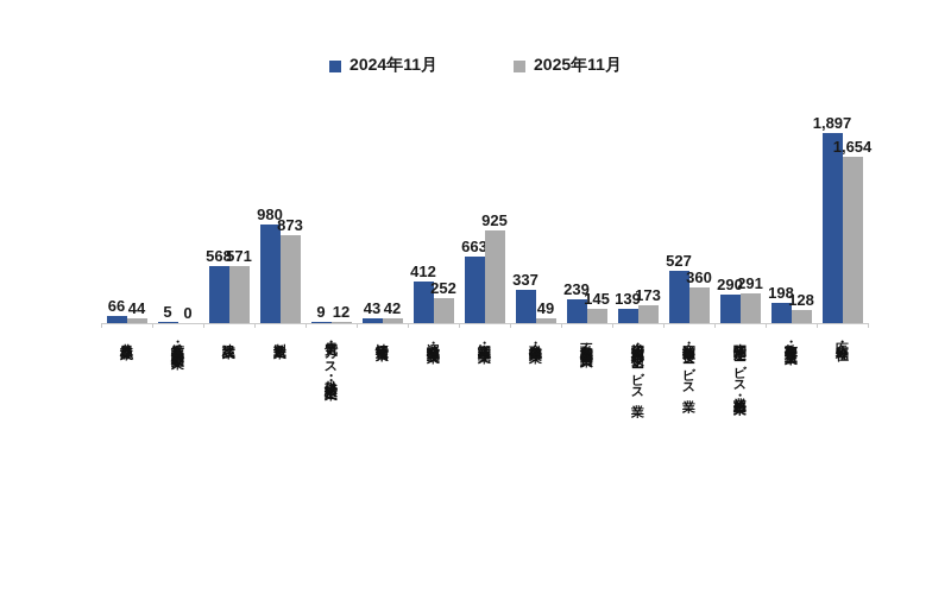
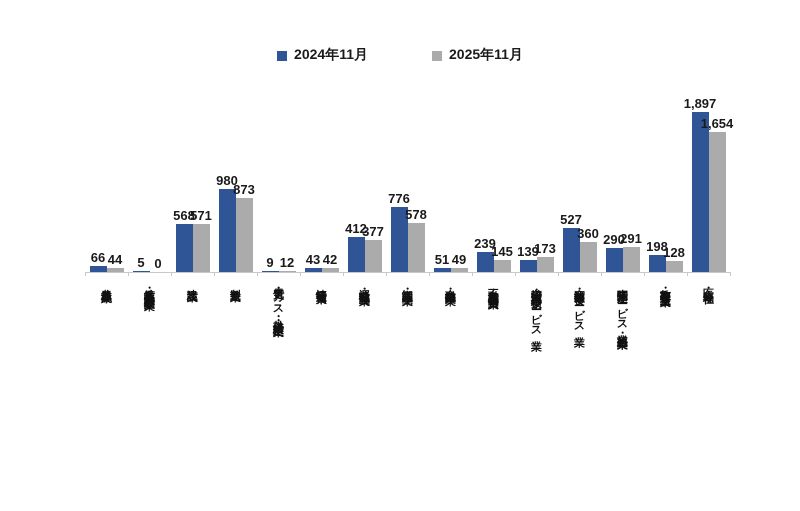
2025年11月/運輸業・郵便業: 252 -> 377
2024年11月/卸売業・小売業: 663 -> 776
2025年11月/卸売業・小売業: 925 -> 578
2024年11月/金融業・保険業: 337 -> 51
